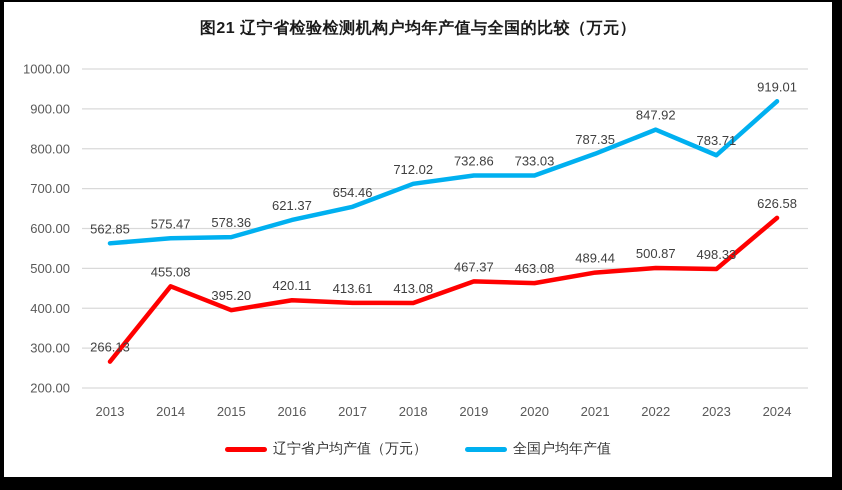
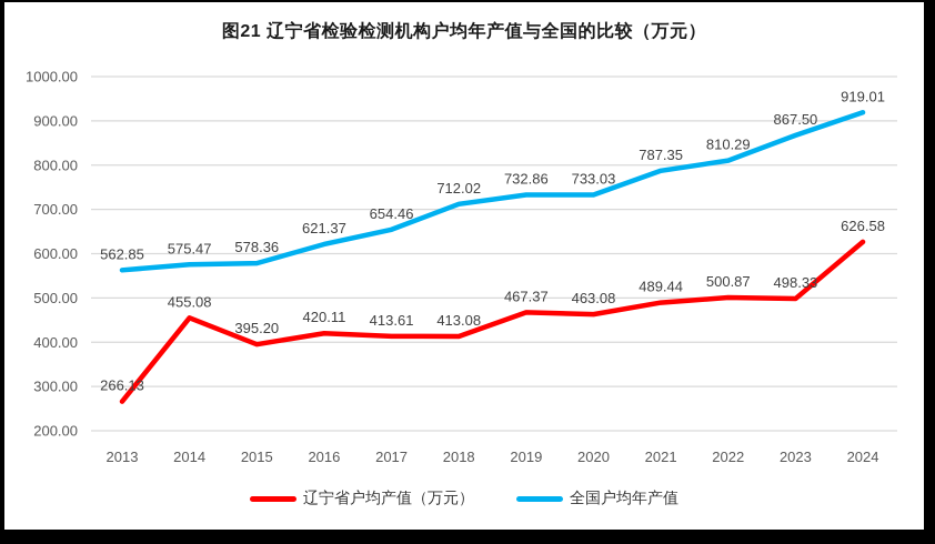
全国户均年产值/2022: 847.92 -> 810.29
全国户均年产值/2023: 783.71 -> 867.50
